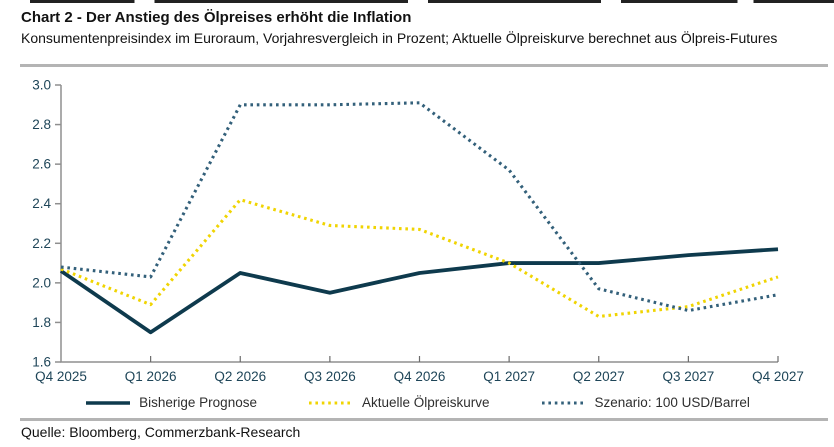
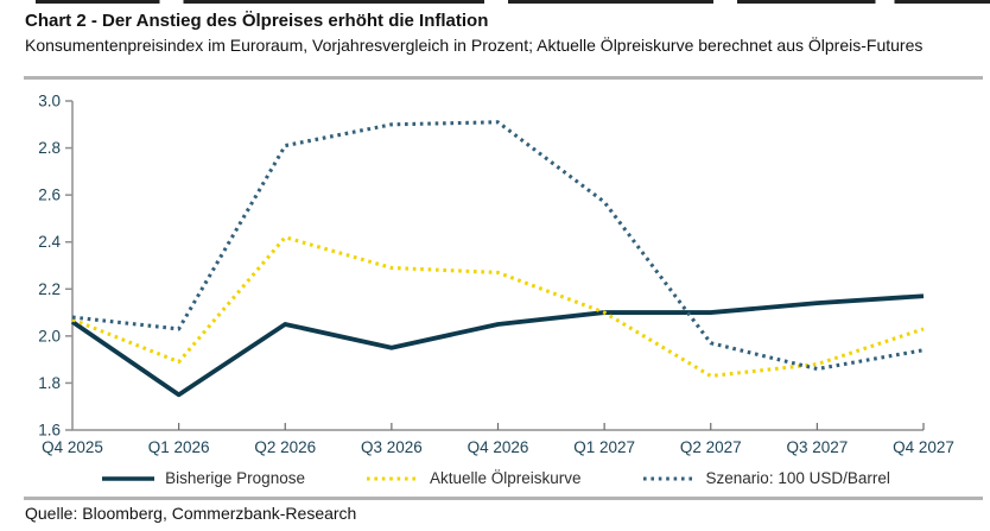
Szenario: 100 USD/Barrel/Q2 2026: 2.90 -> 2.81
